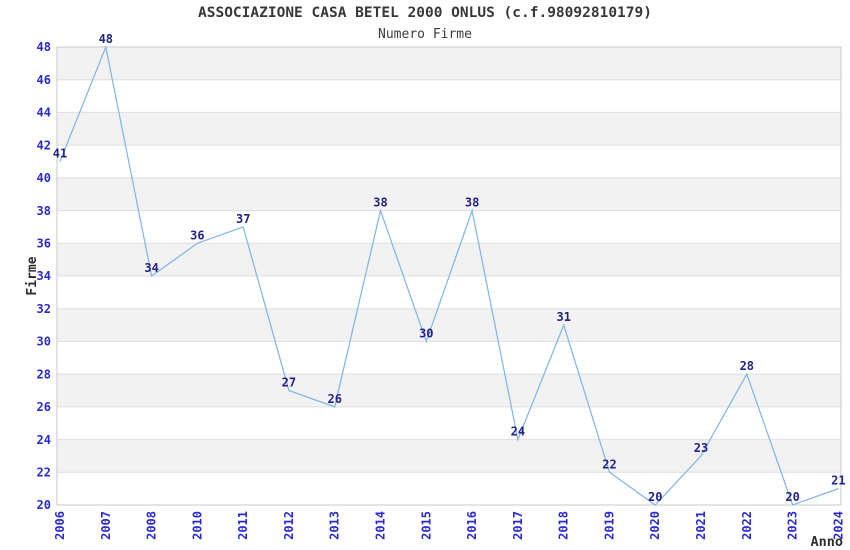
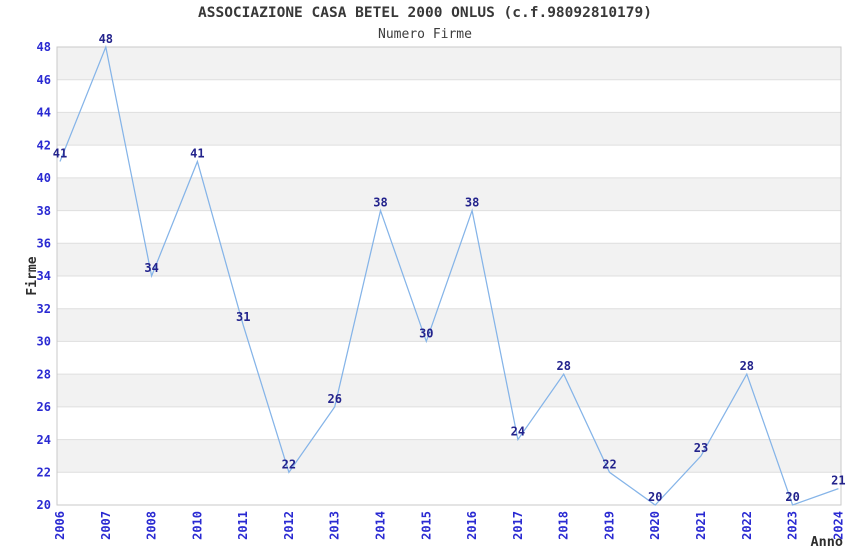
2010: 36 -> 41
2011: 37 -> 31
2012: 27 -> 22
2018: 31 -> 28
